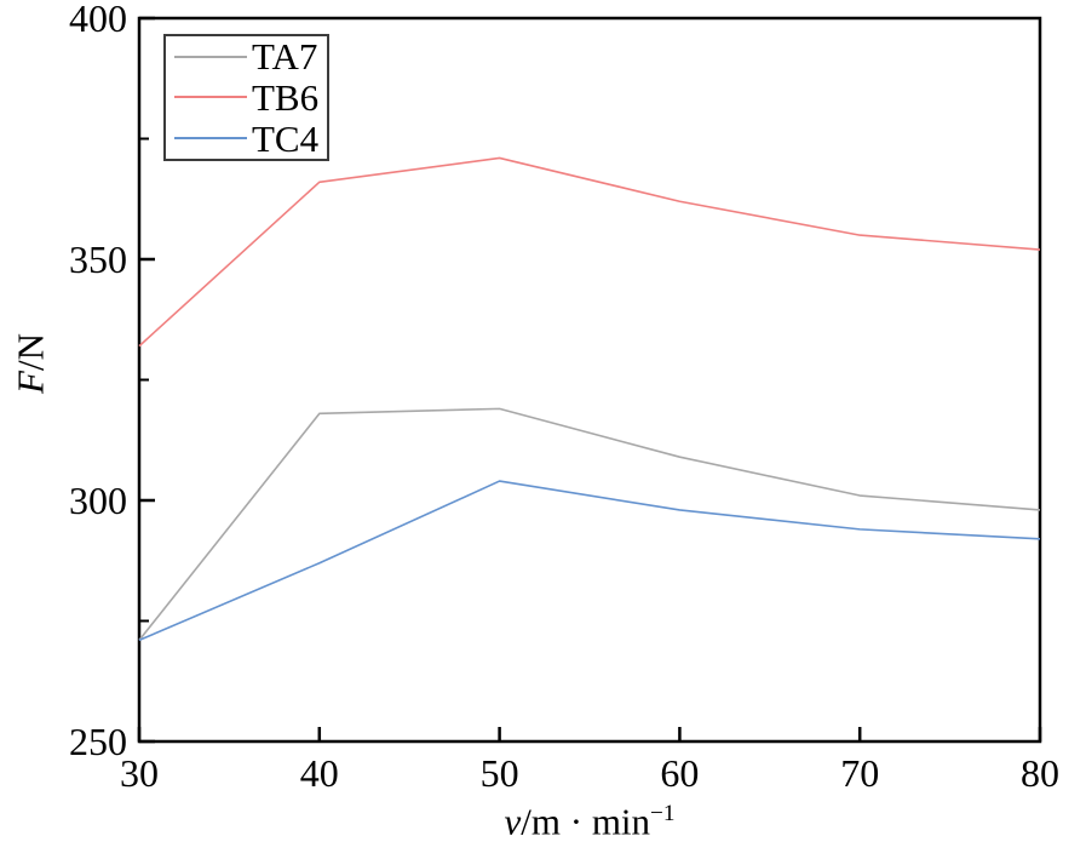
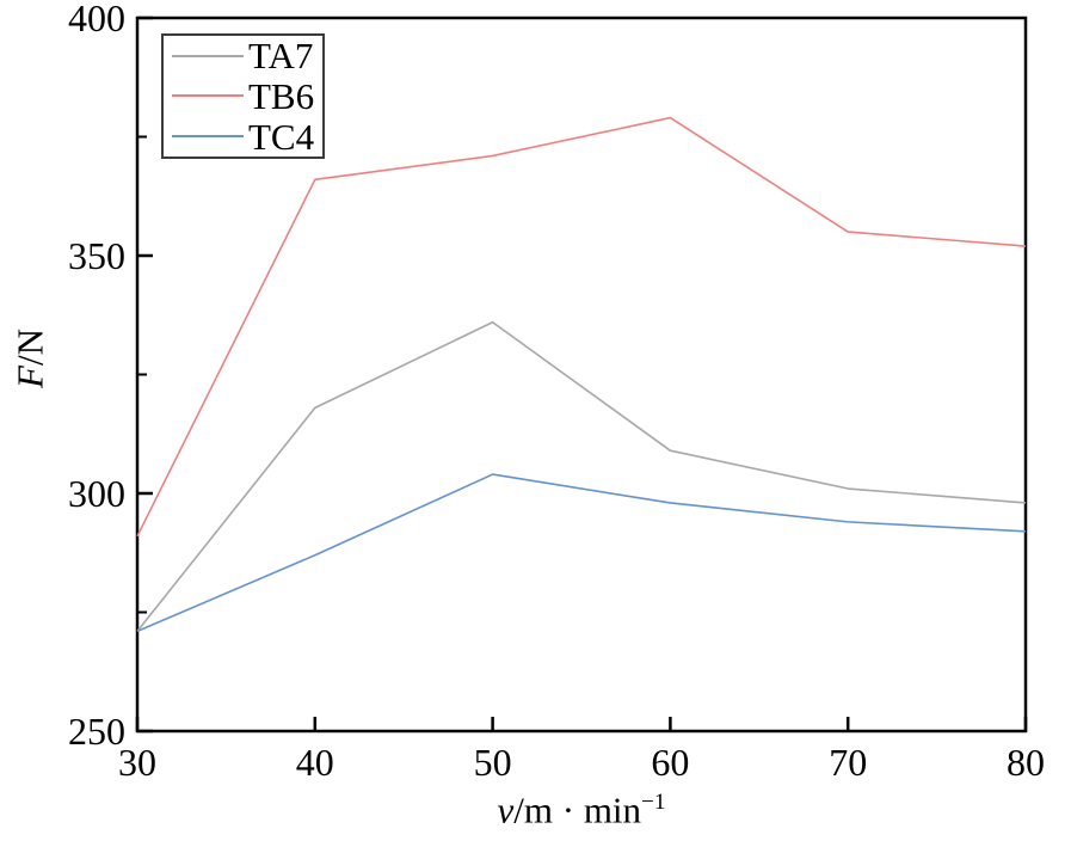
TB6/30: 332 -> 291
TA7/50: 319 -> 336
TB6/60: 362 -> 379
